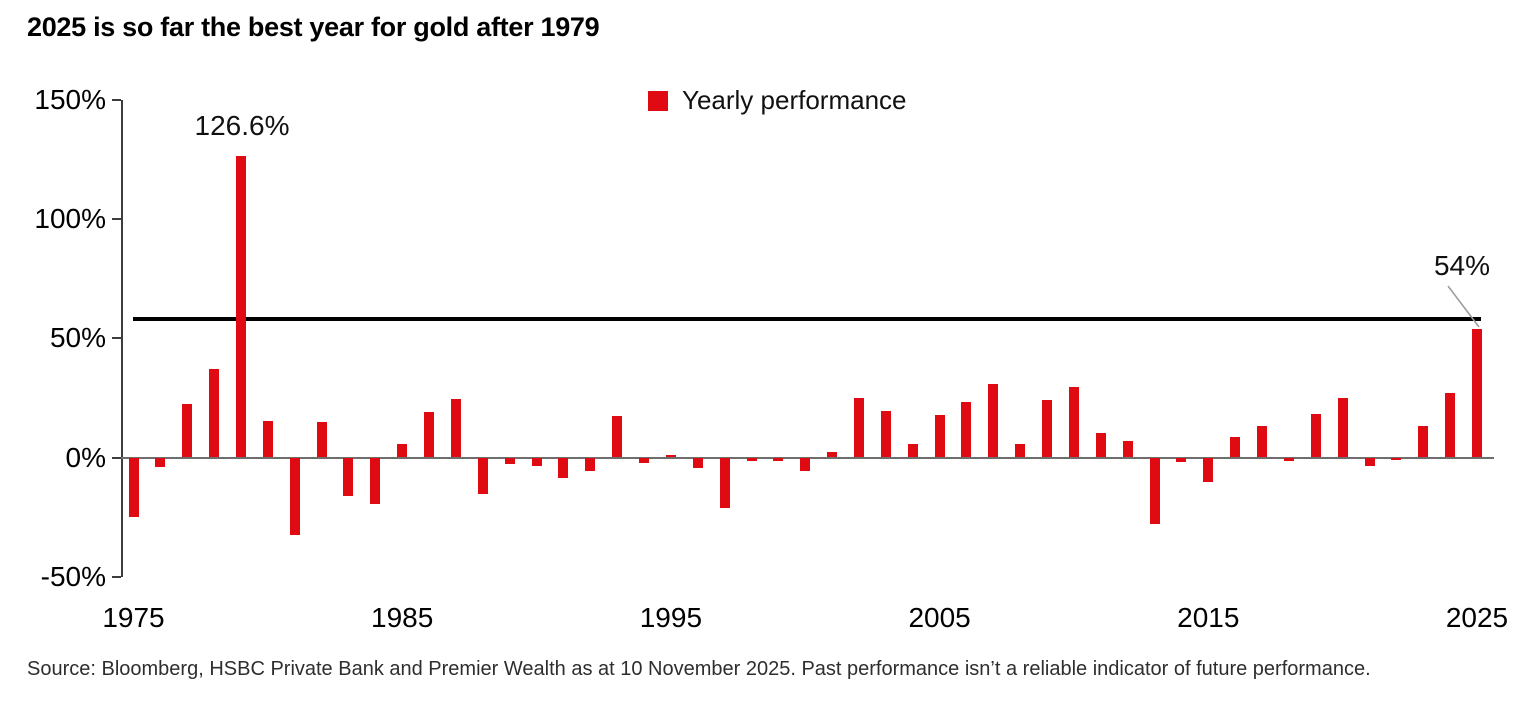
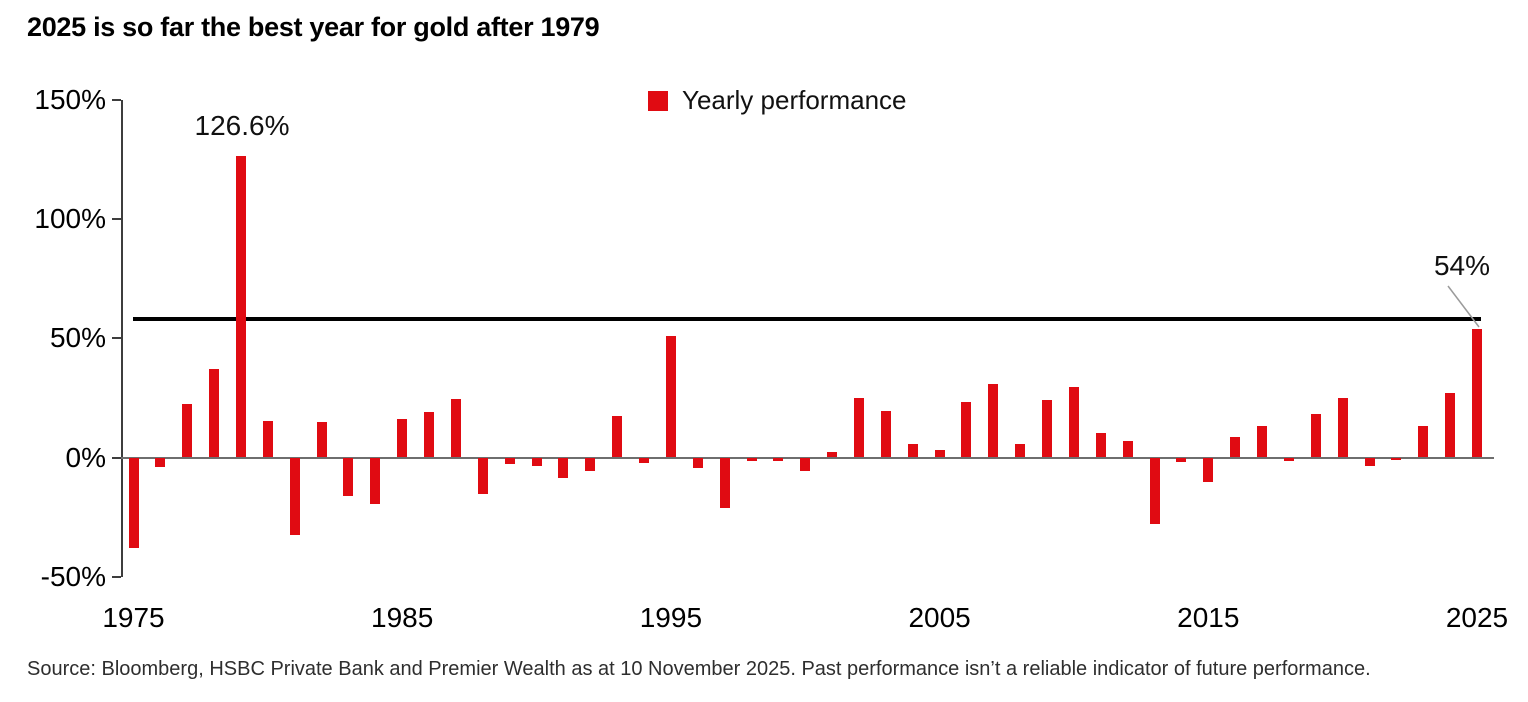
1975: -25% -> -38%
1985: 6% -> 16%
1995: 1% -> 51%
2005: 18% -> 3%
